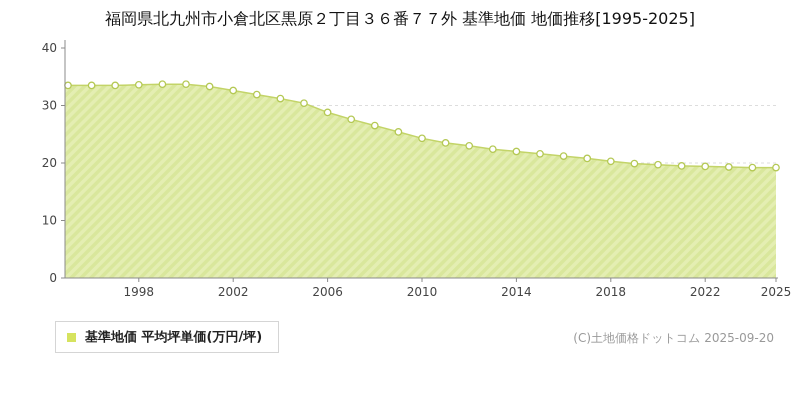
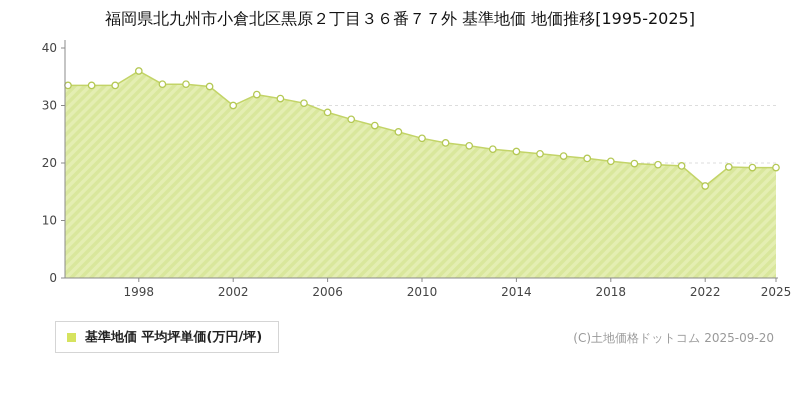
1998: 34 -> 36
2002: 33 -> 30
2022: 19 -> 16
